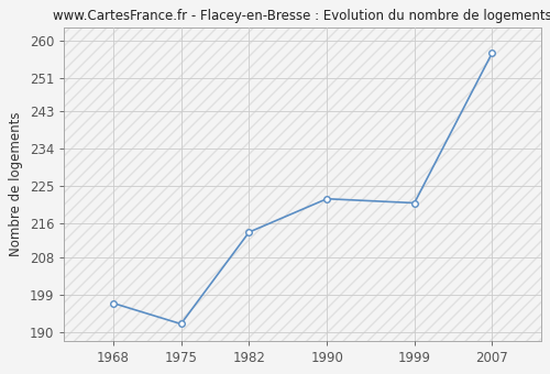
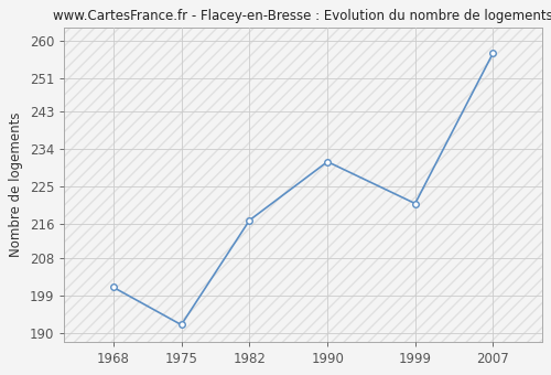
1968: 197 -> 201
1982: 214 -> 217
1990: 222 -> 231
